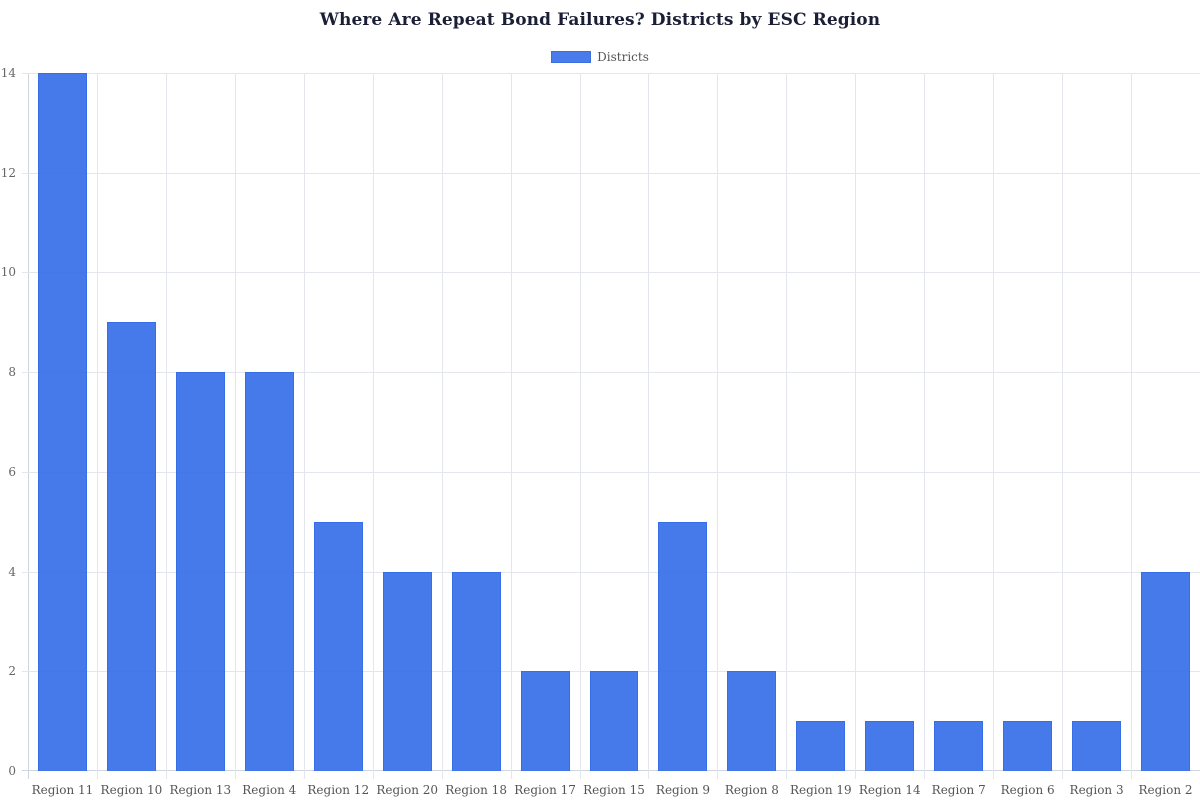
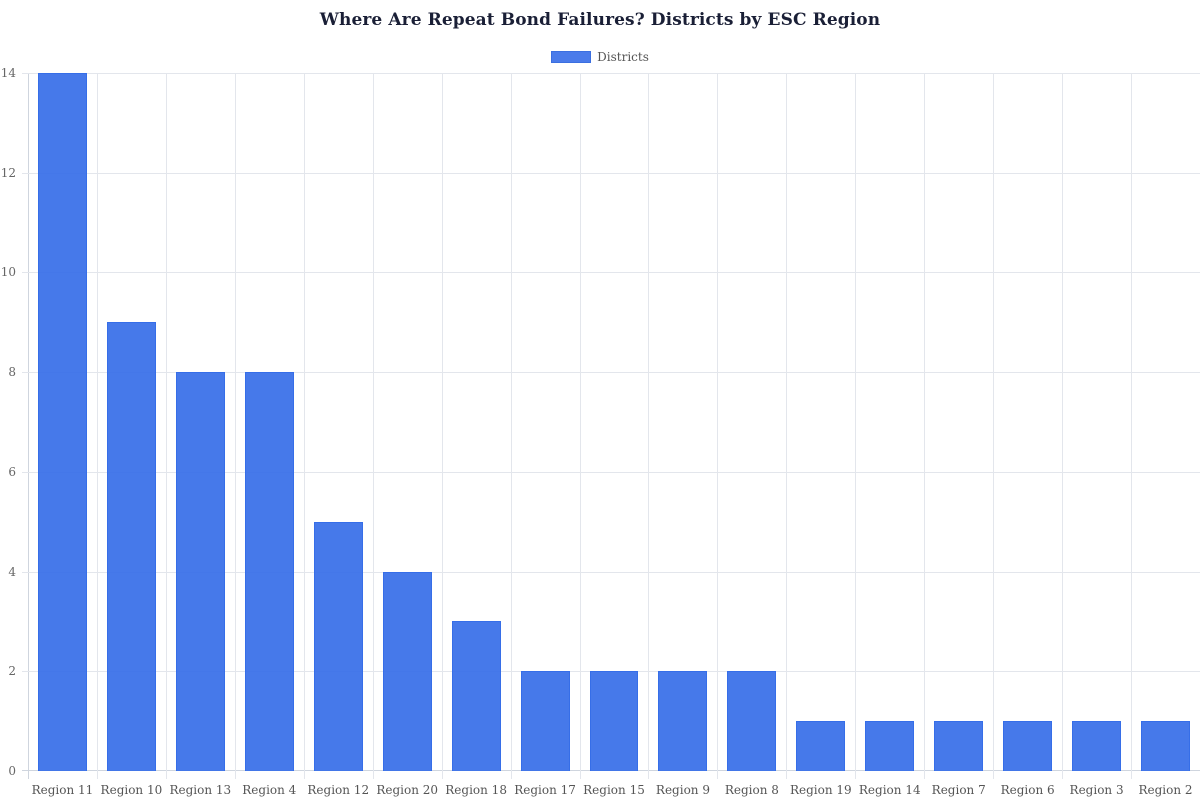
Region 18: 4 -> 3
Region 9: 5 -> 2
Region 2: 4 -> 1
